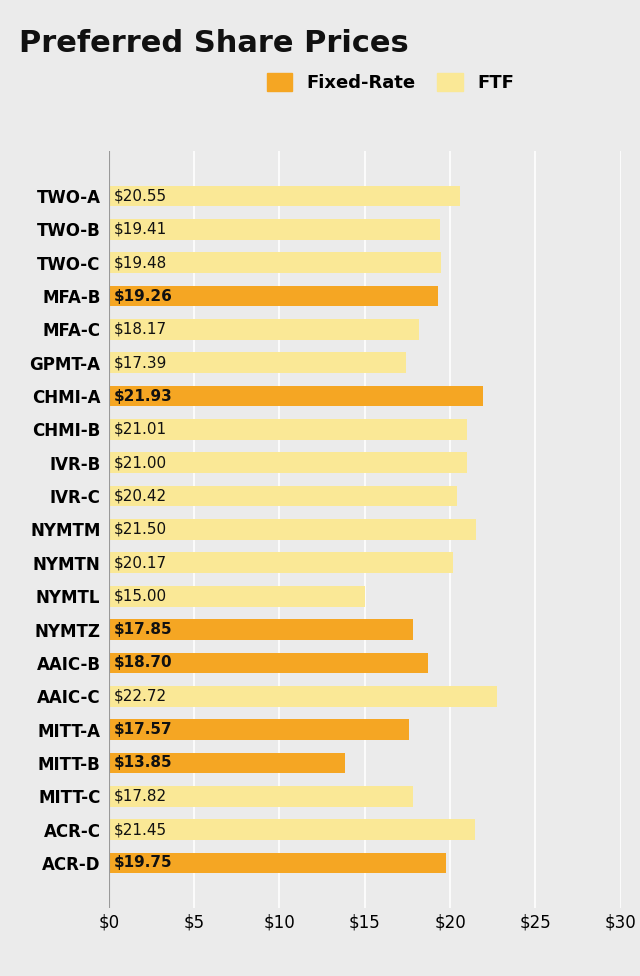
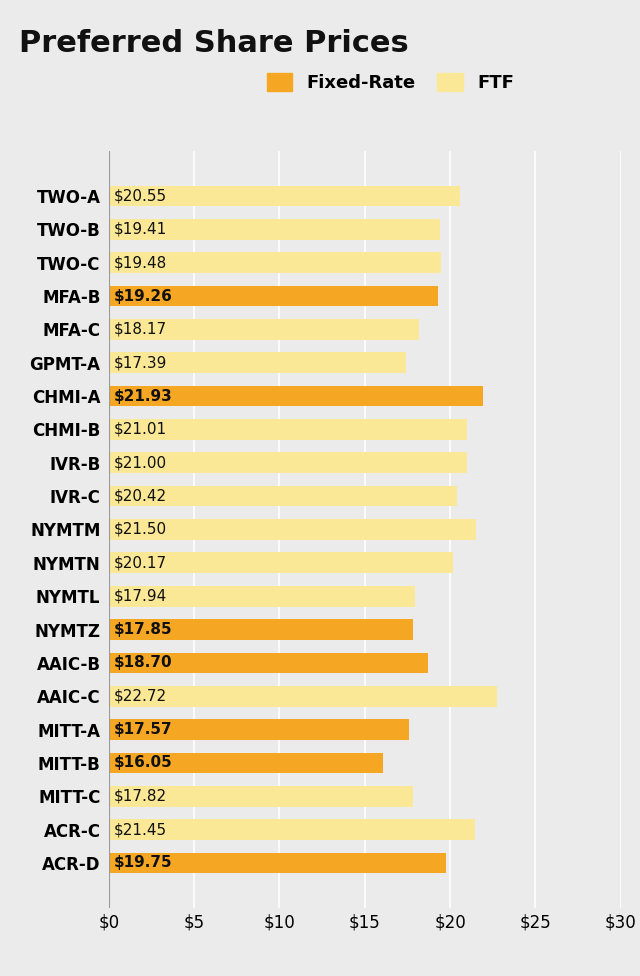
NYMTL: $15.00 -> $17.94
MITT-B: $13.85 -> $16.05
